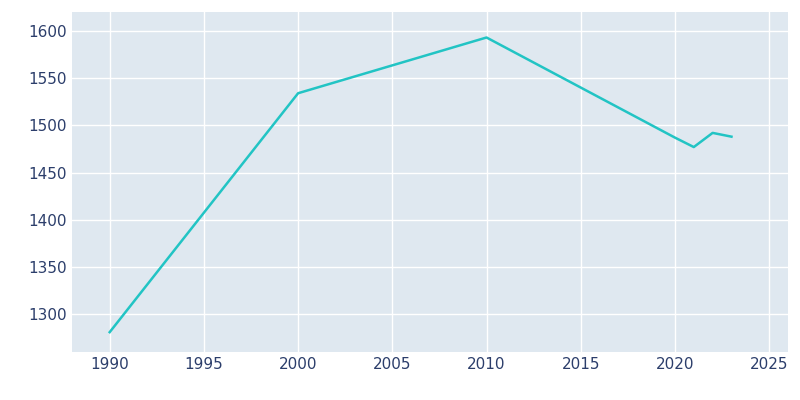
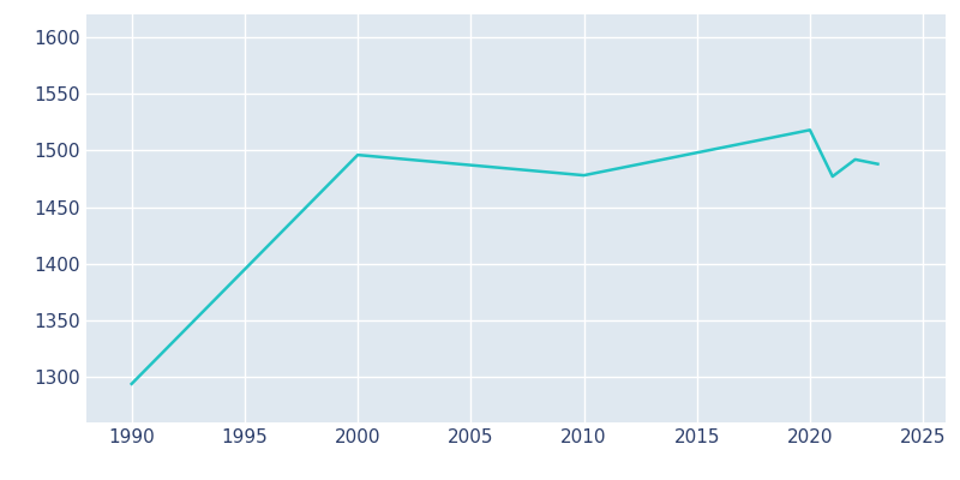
1990: 1281 -> 1294
2000: 1534 -> 1496
2010: 1593 -> 1478
2020: 1487 -> 1518
